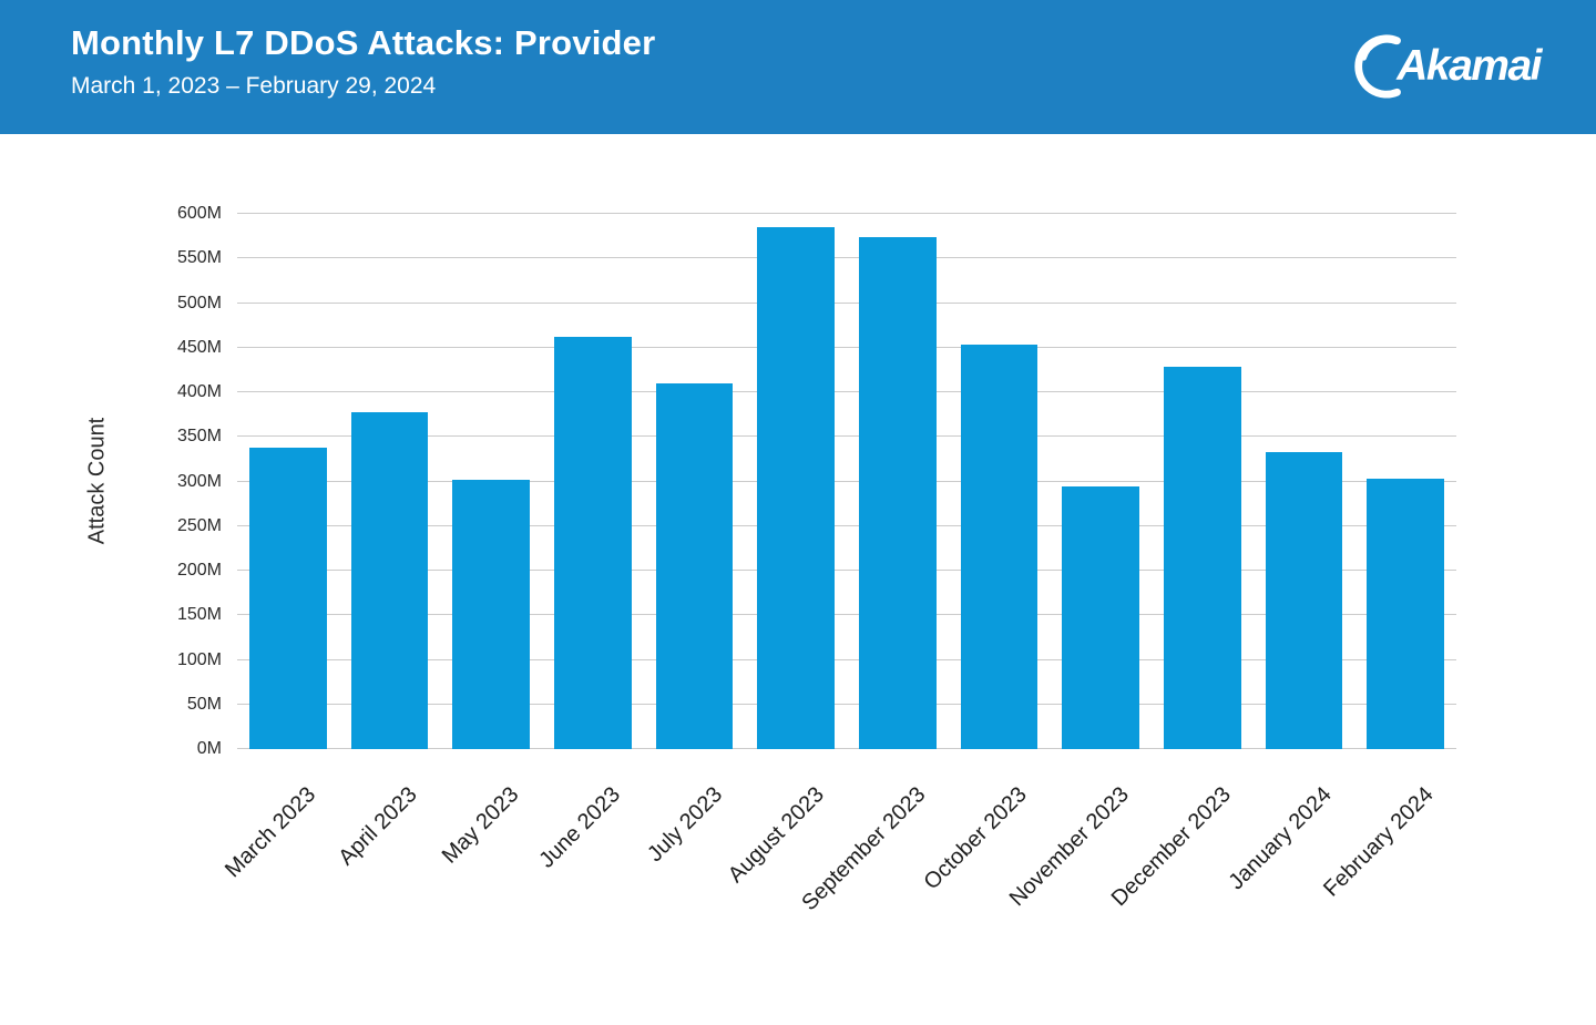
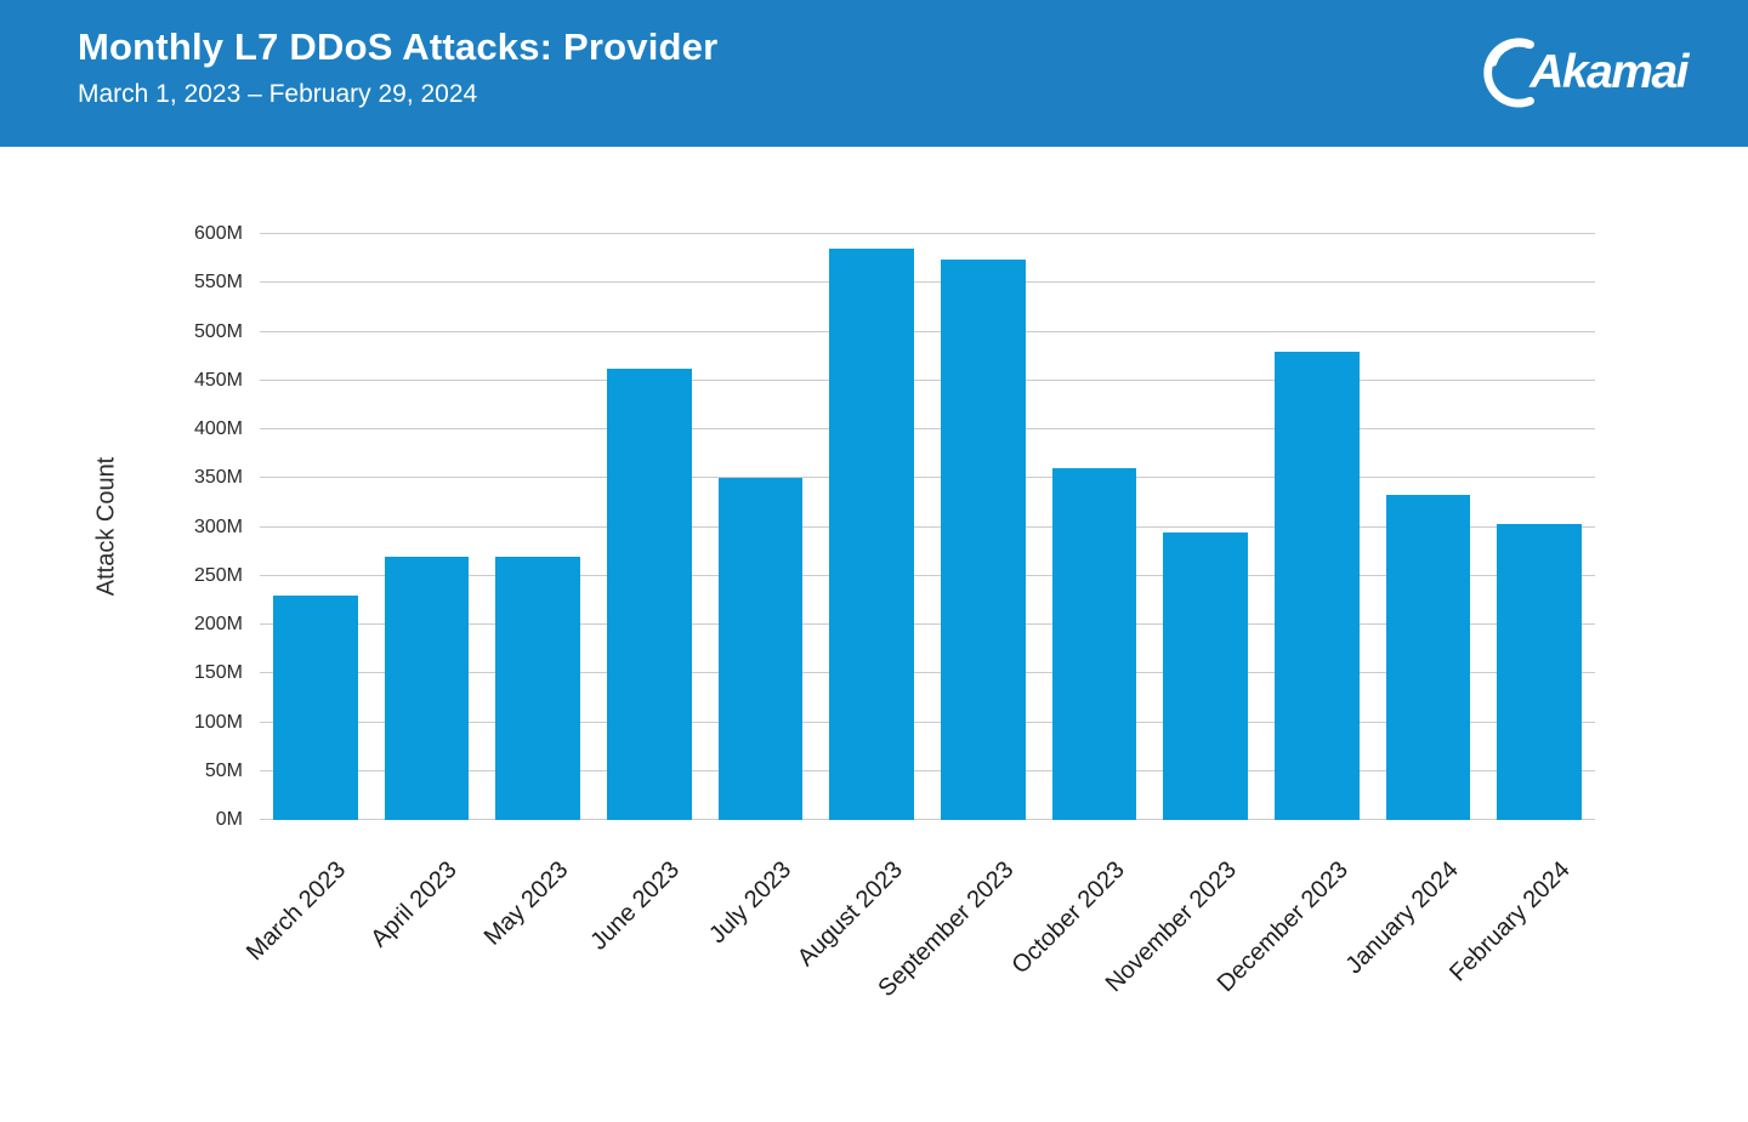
March 2023: 340M -> 230M
April 2023: 380M -> 270M
May 2023: 300M -> 270M
July 2023: 410M -> 350M
October 2023: 450M -> 360M
December 2023: 430M -> 480M
